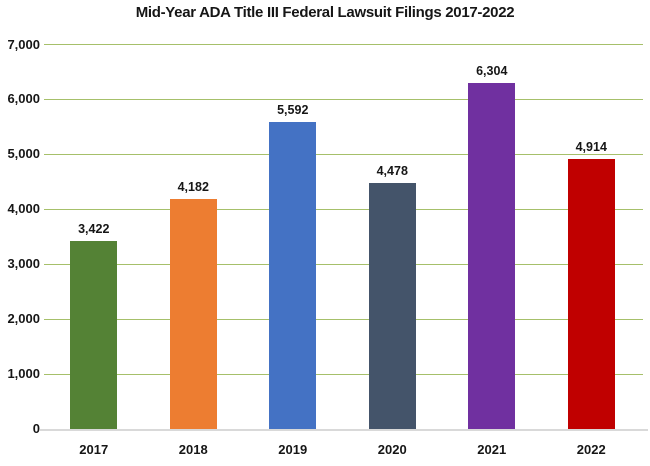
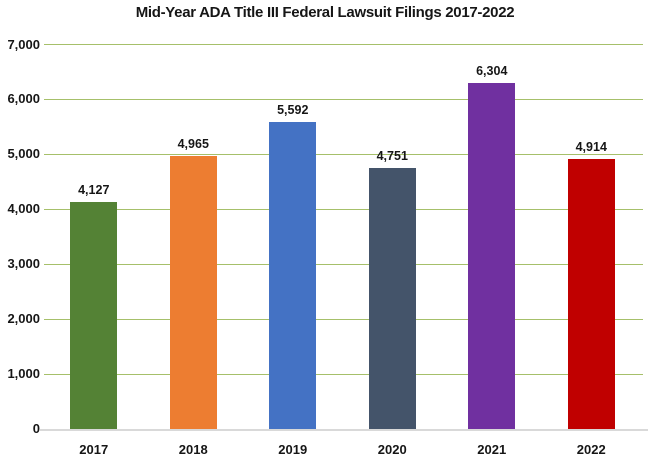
2017: 3,422 -> 4,127
2018: 4,182 -> 4,965
2020: 4,478 -> 4,751
